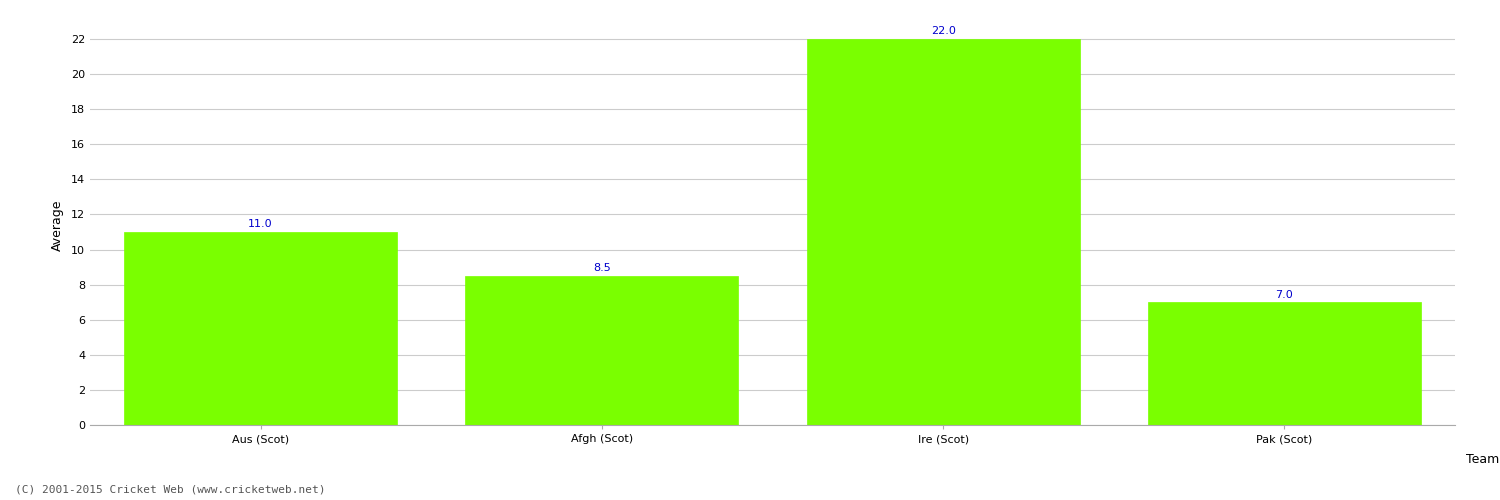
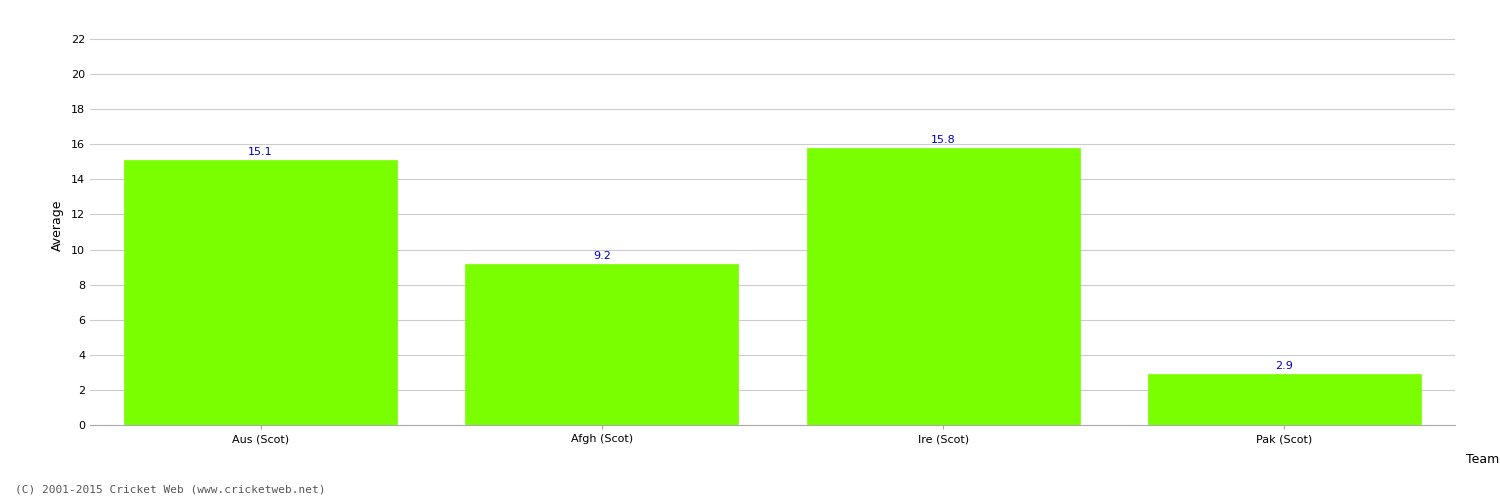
Aus (Scot): 11.0 -> 15.1
Afgh (Scot): 8.5 -> 9.2
Ire (Scot): 22.0 -> 15.8
Pak (Scot): 7.0 -> 2.9
